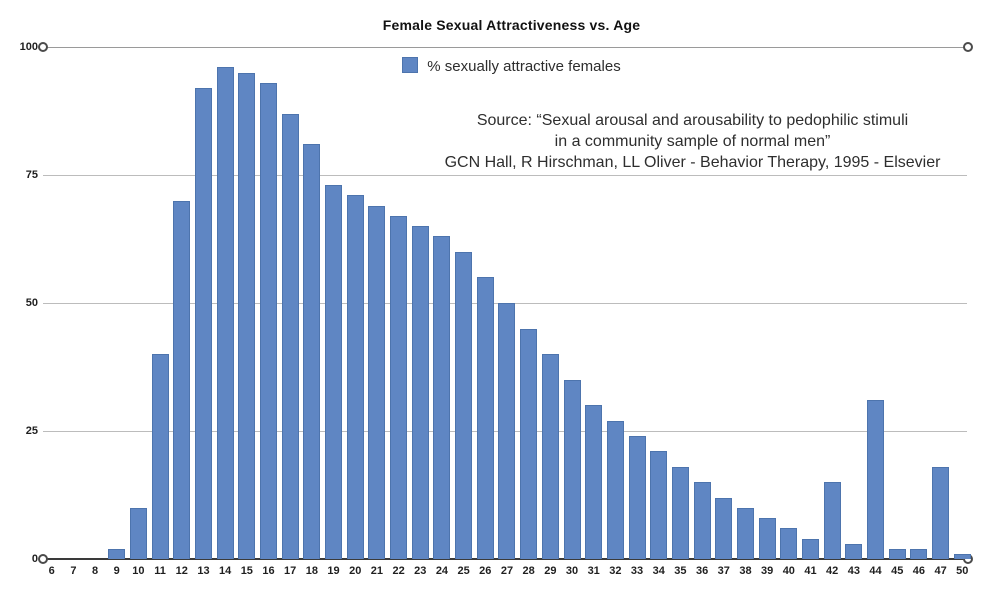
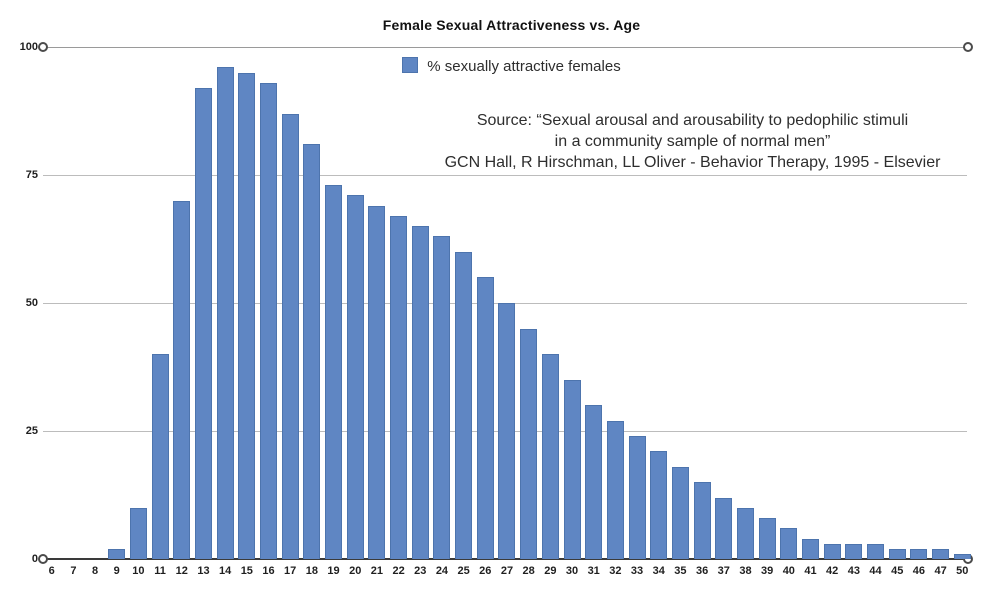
42: 15 -> 3
44: 31 -> 3
47: 18 -> 2
